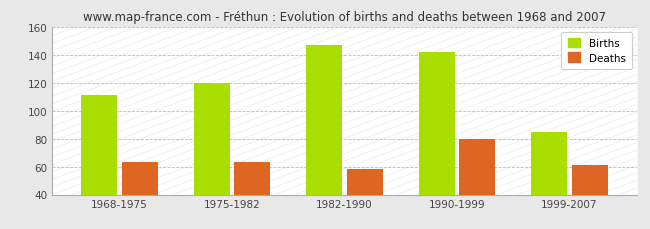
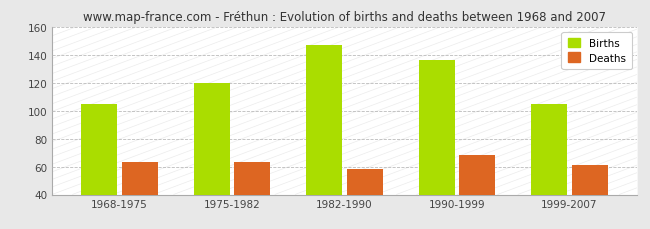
Births/1968-1975: 111 -> 105
Births/1990-1999: 142 -> 136
Deaths/1990-1999: 80 -> 68
Births/1999-2007: 85 -> 105
